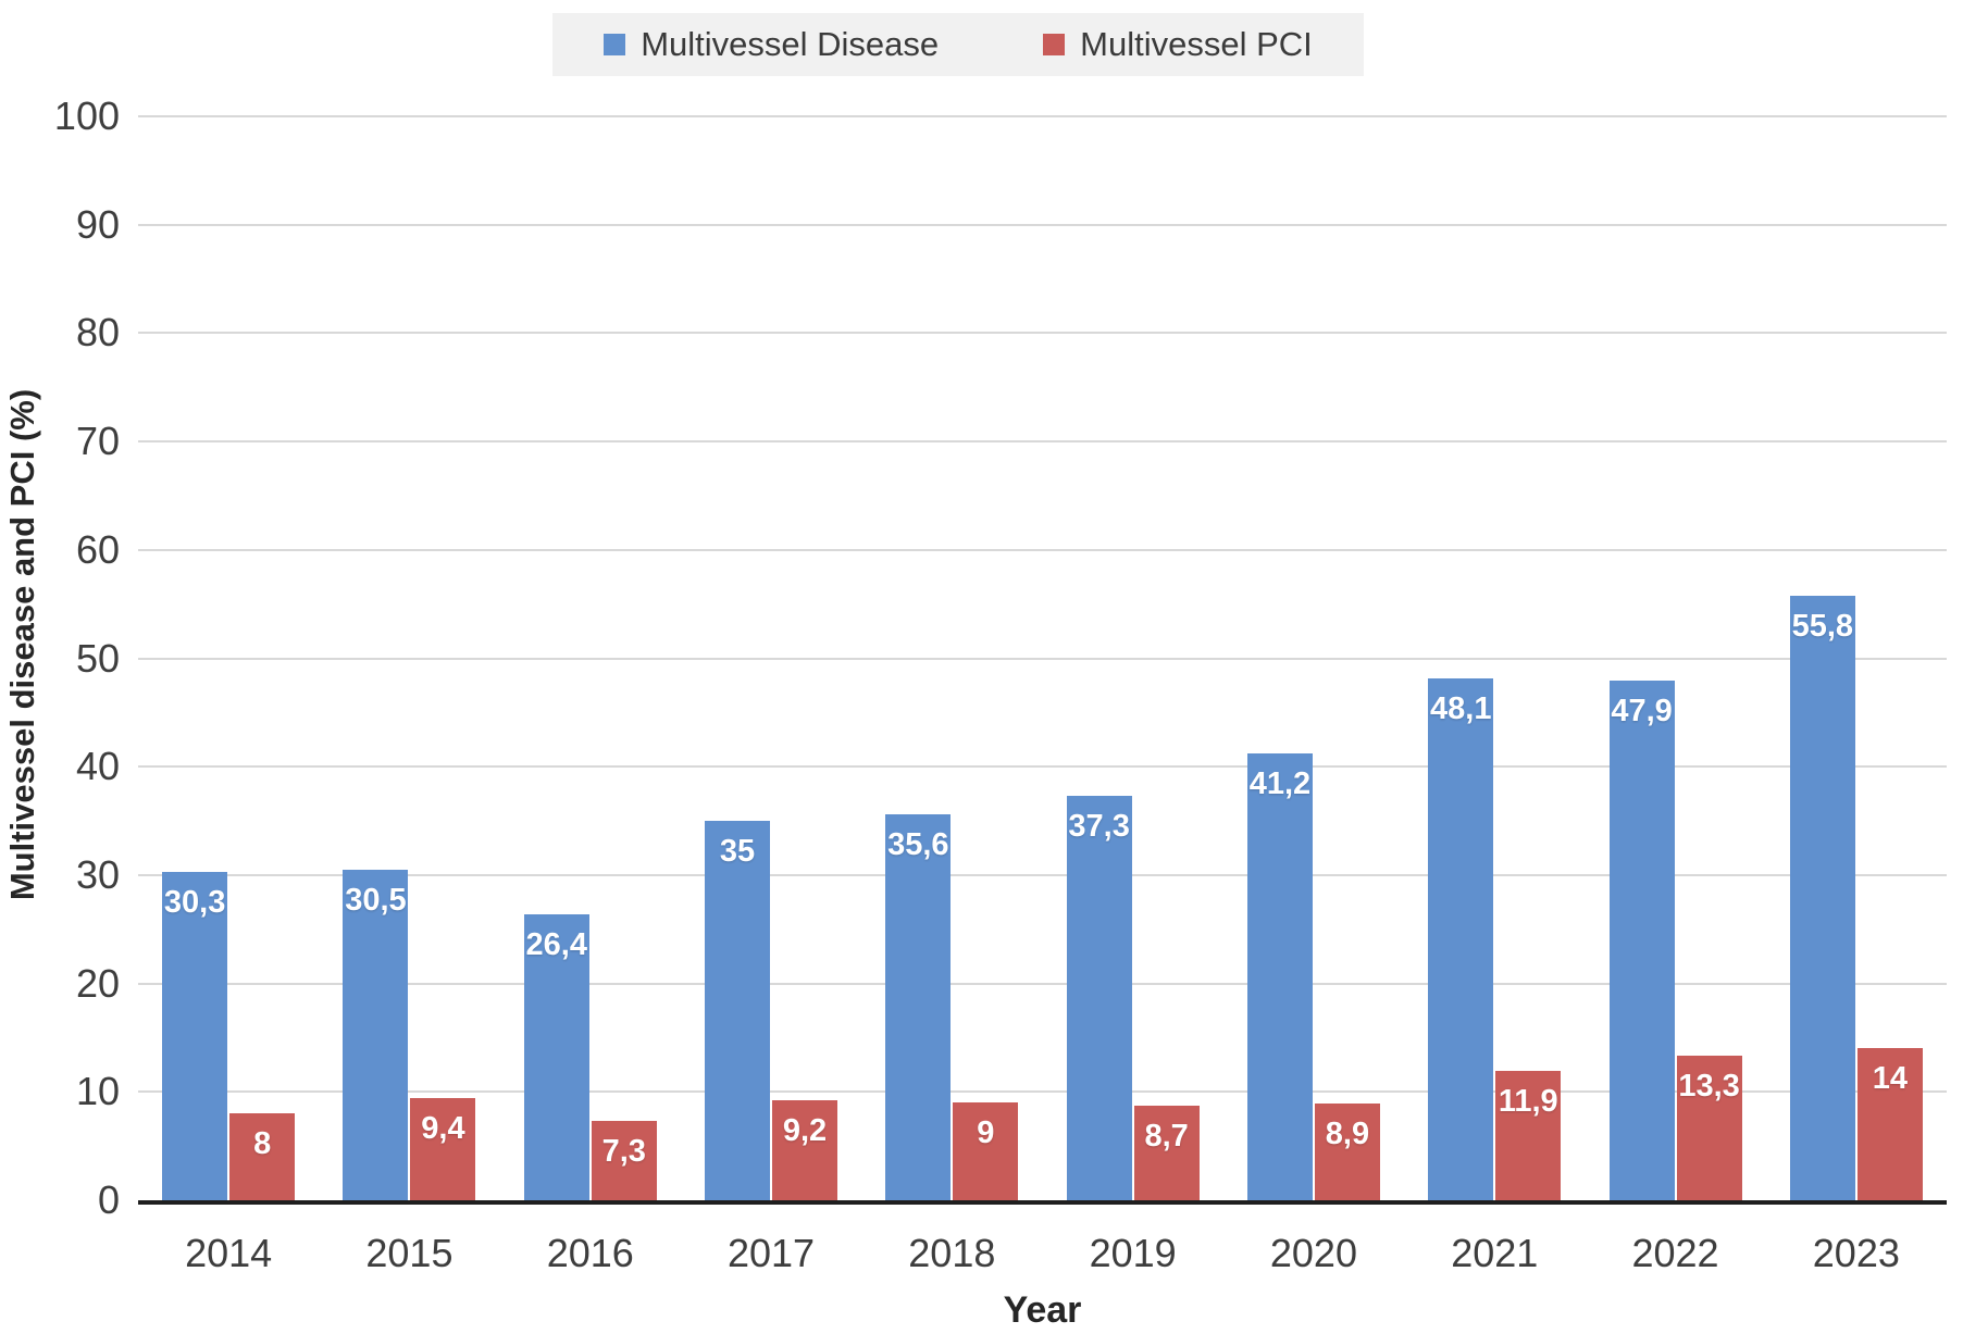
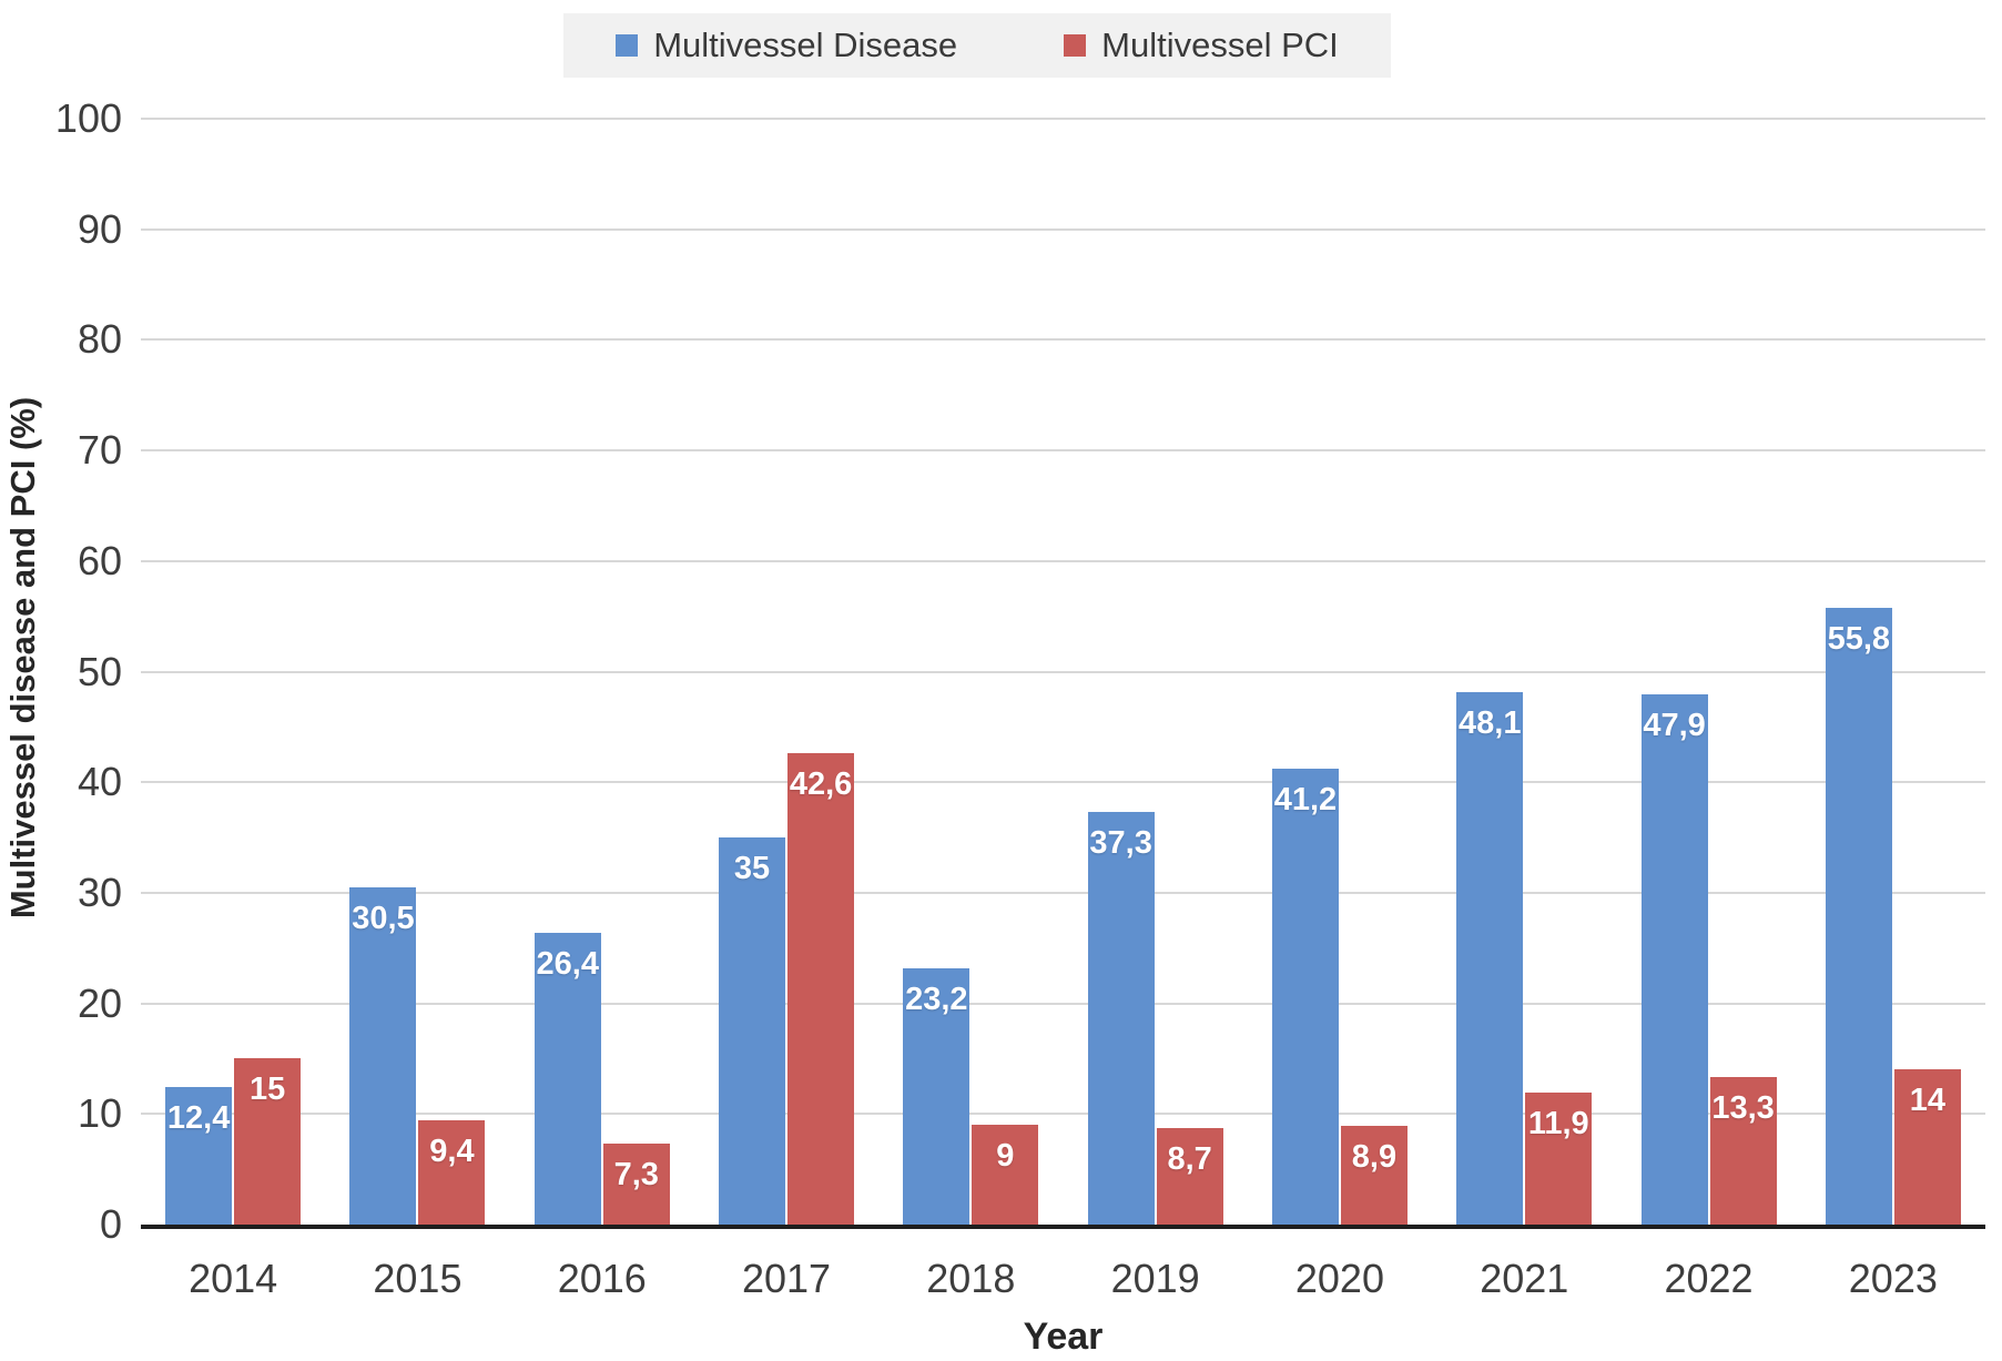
Multivessel Disease/2014: 30,3 -> 12,4
Multivessel PCI/2014: 8 -> 15
Multivessel PCI/2017: 9,2 -> 42,6
Multivessel Disease/2018: 35,6 -> 23,2
